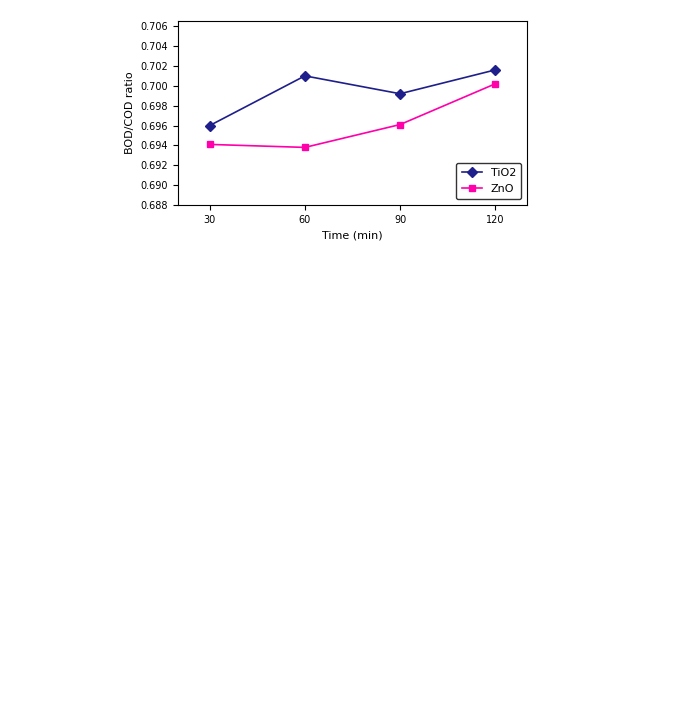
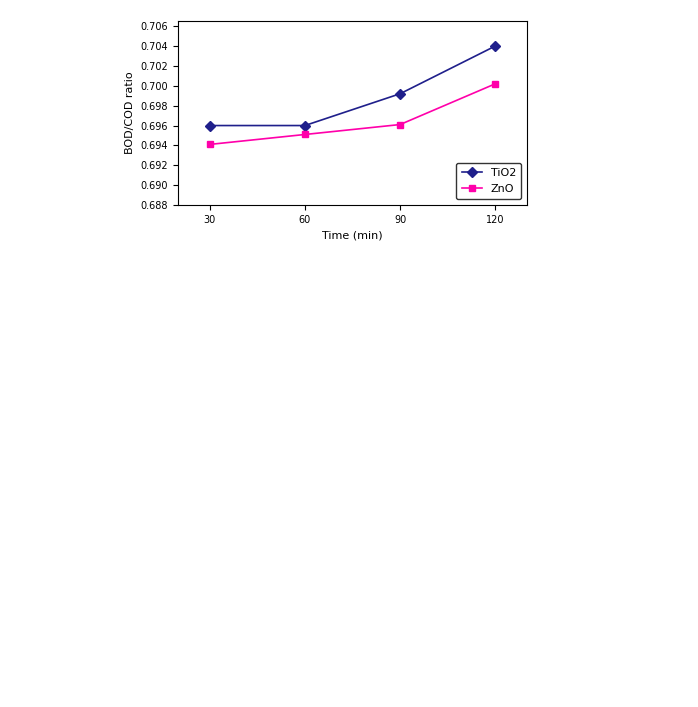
TiO2/60: 0.7010 -> 0.6960
ZnO/60: 0.6938 -> 0.6951
TiO2/120: 0.7016 -> 0.7040
